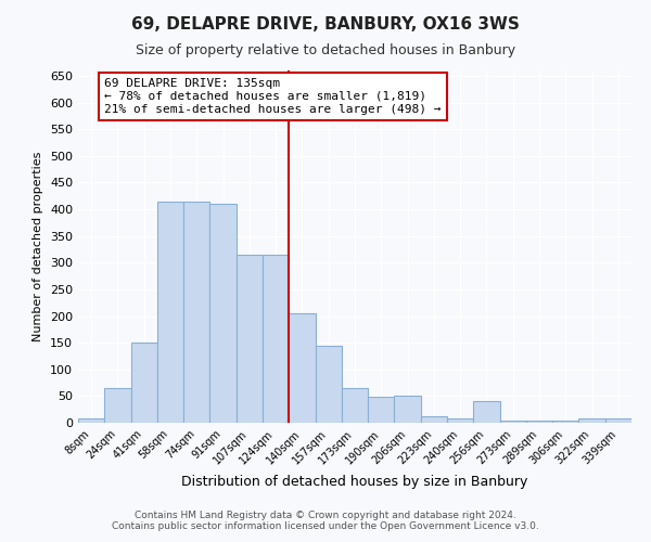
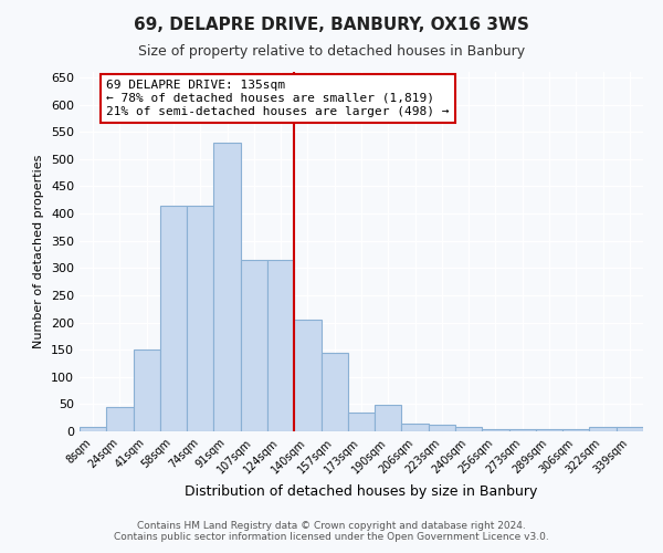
24sqm: 65 -> 45
91sqm: 410 -> 530
173sqm: 65 -> 35
206sqm: 50 -> 15
256sqm: 40 -> 5
